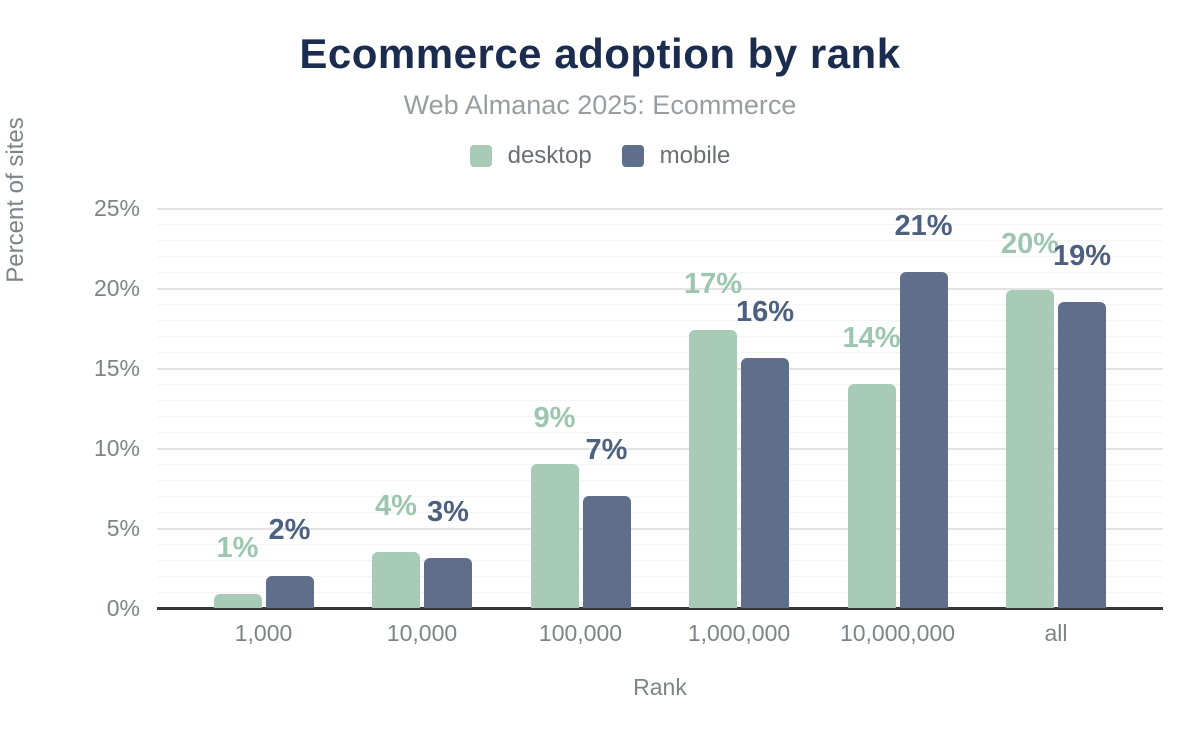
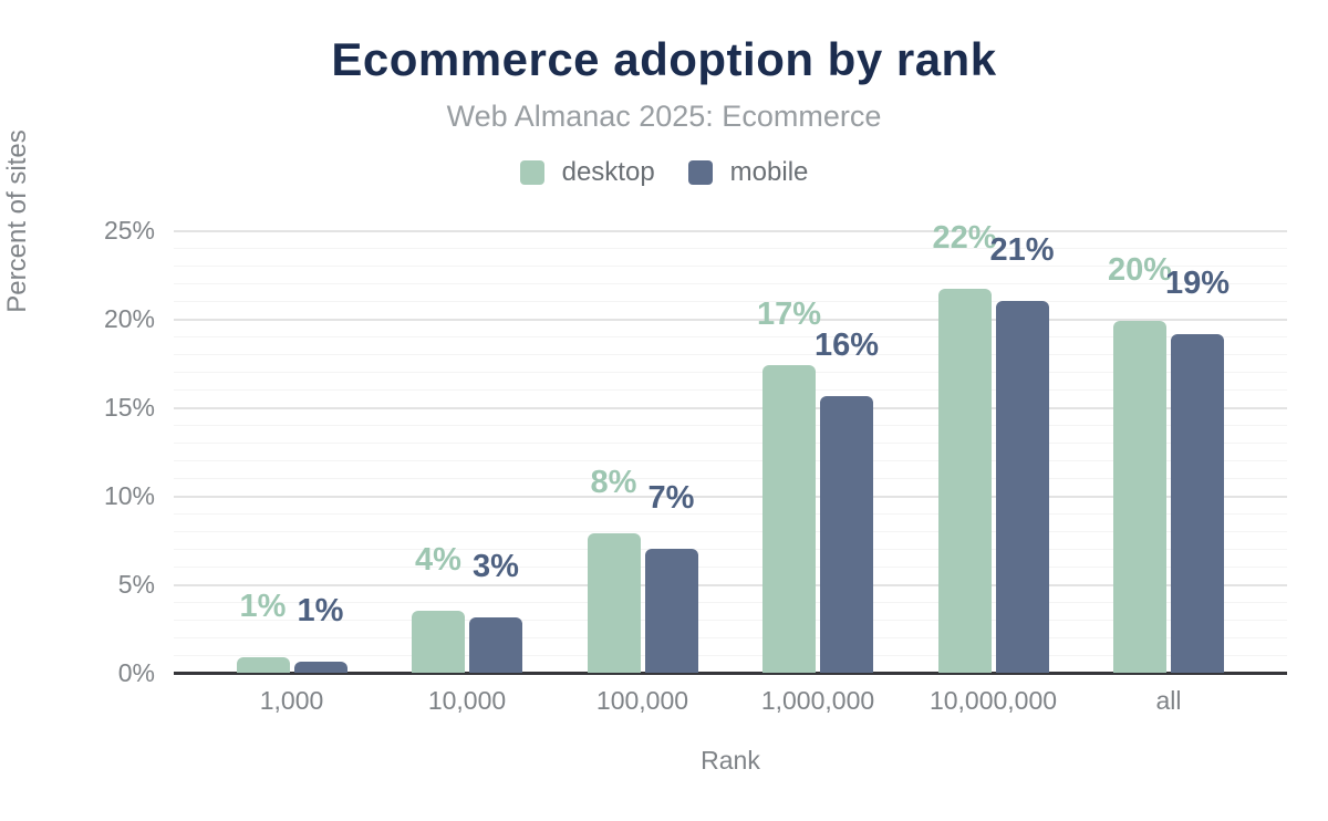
mobile/1,000: 2% -> 1%
desktop/100,000: 9% -> 8%
desktop/10,000,000: 14% -> 22%
